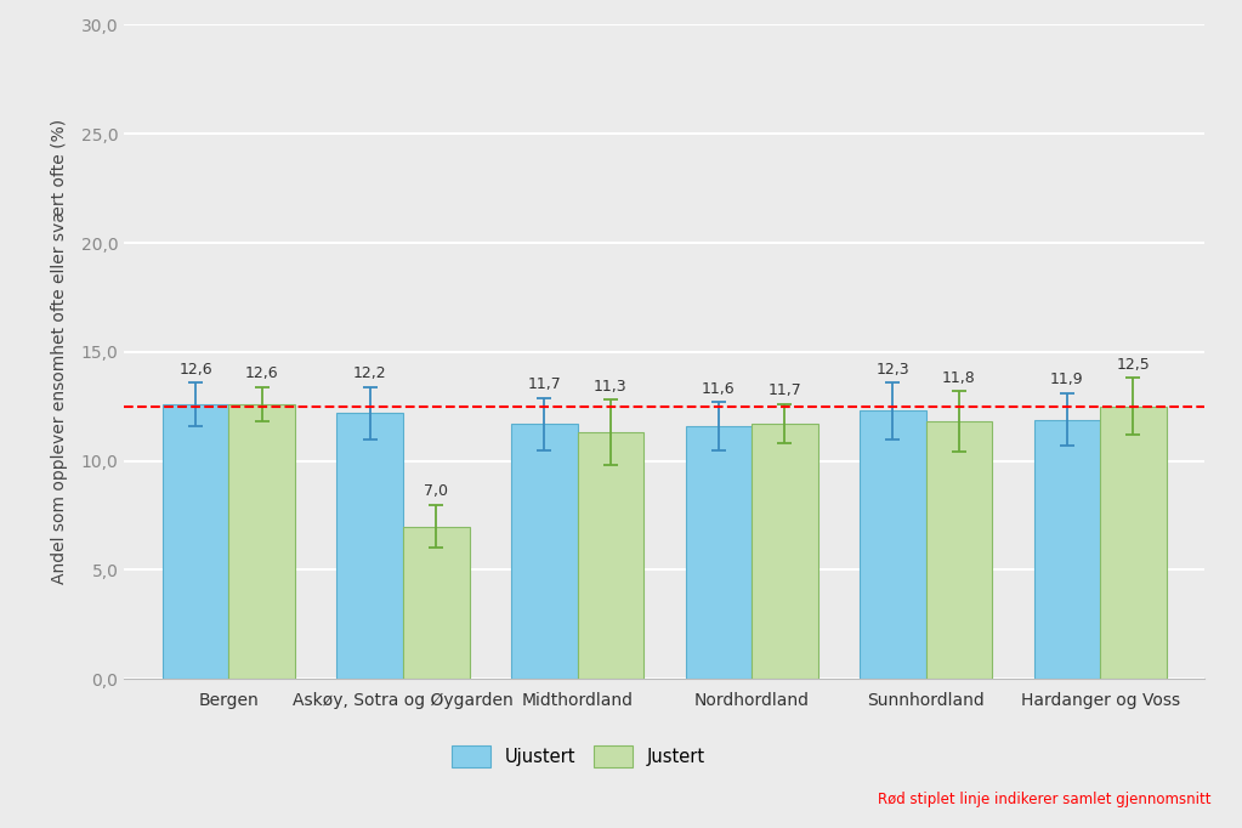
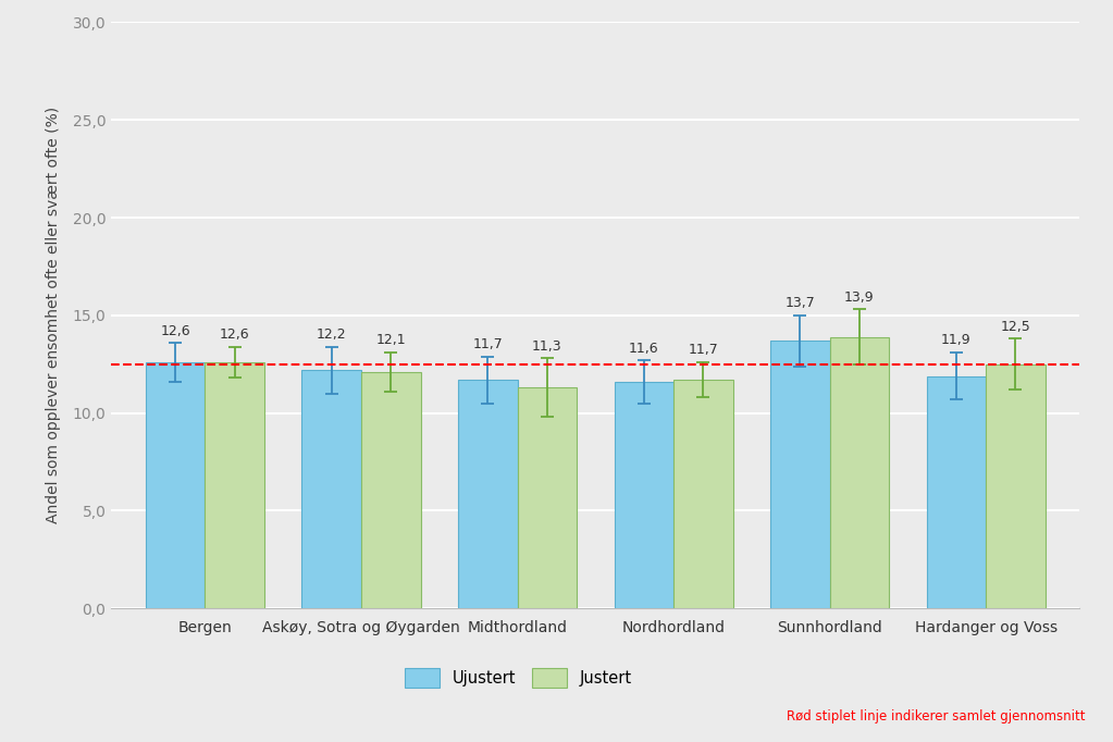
Justert/Askøy, Sotra og Øygarden: 7,0 -> 12,1
Ujustert/Sunnhordland: 12,3 -> 13,7
Justert/Sunnhordland: 11,8 -> 13,9
